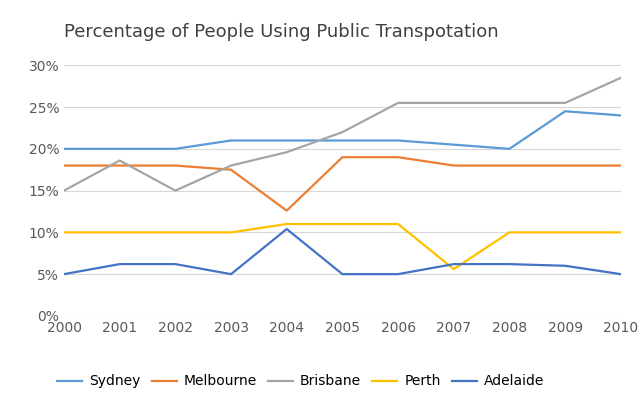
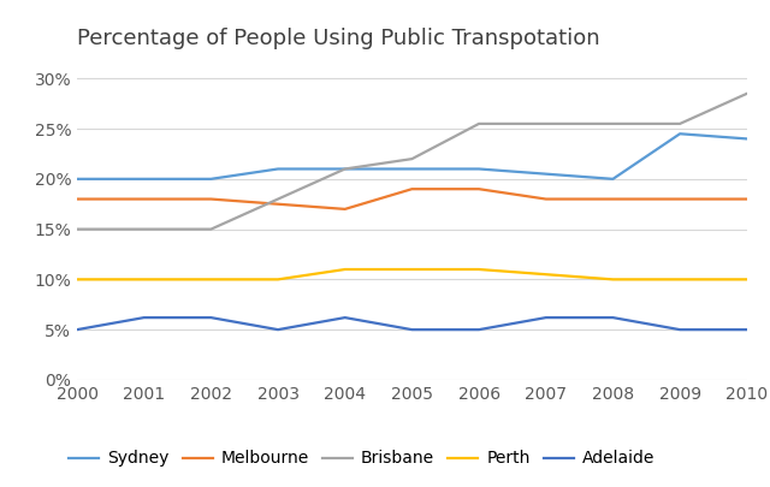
Brisbane/2001: 18.6% -> 15.0%
Melbourne/2004: 12.6% -> 17.0%
Brisbane/2004: 19.6% -> 21.0%
Adelaide/2004: 10.4% -> 6.2%
Perth/2007: 5.6% -> 10.5%
Adelaide/2009: 6.0% -> 5.0%
